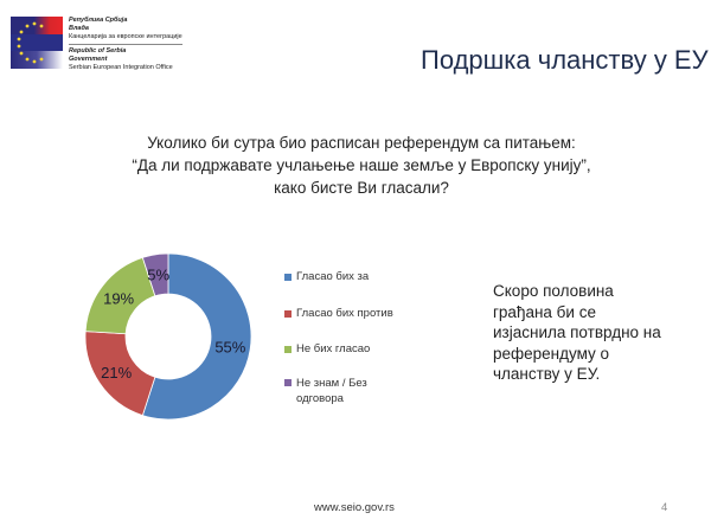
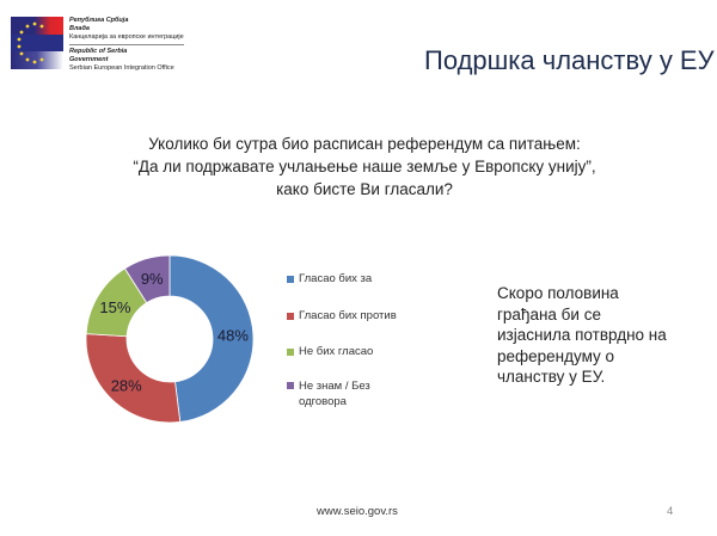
Гласао бих за: 55% -> 48%
Гласао бих против: 21% -> 28%
Не бих гласао: 19% -> 15%
Не знам / Без одговора: 5% -> 9%
